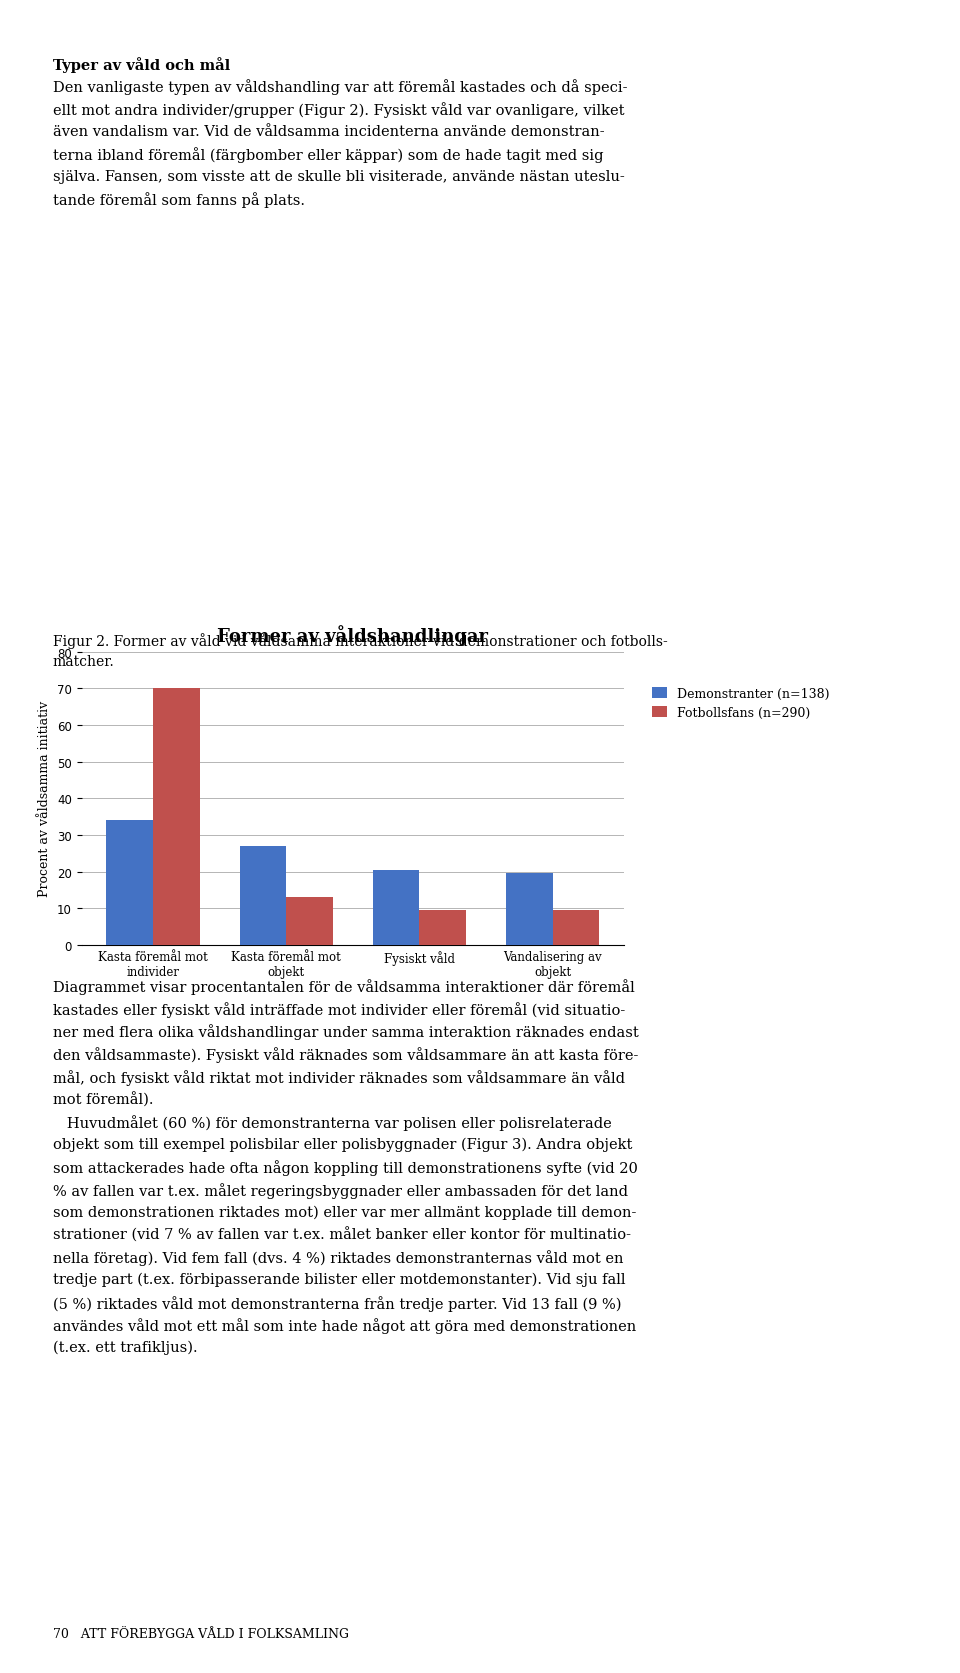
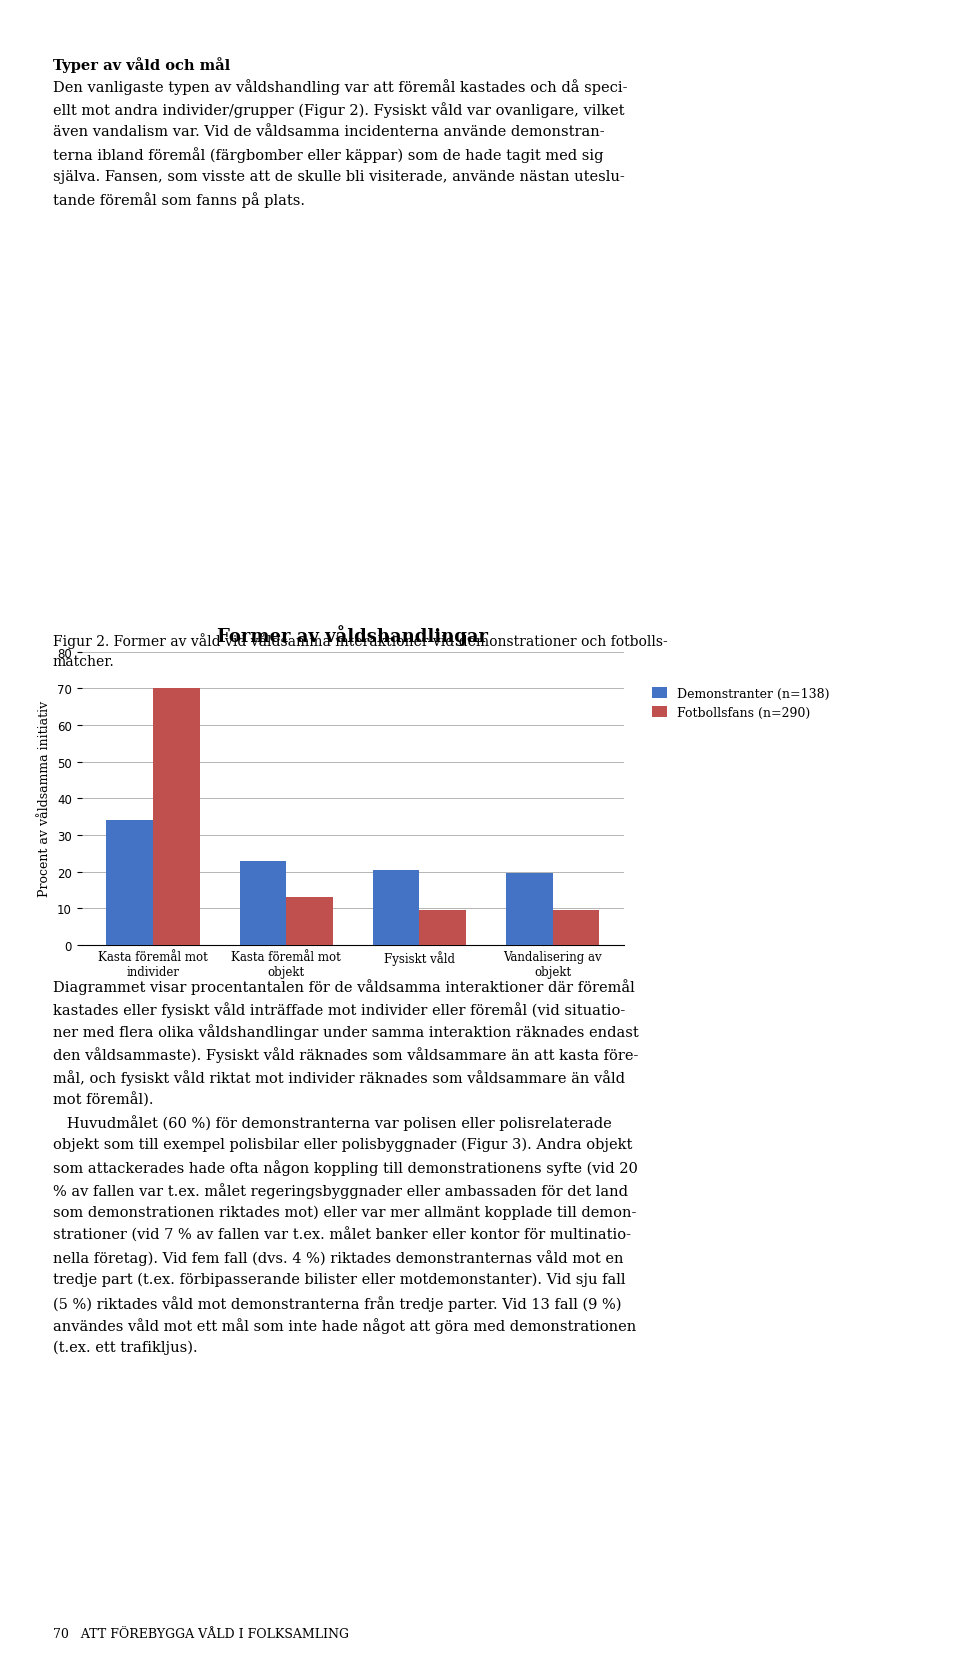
Demonstranter (n=138)/Kasta föremål mot objekt: 27.0 -> 23.0
